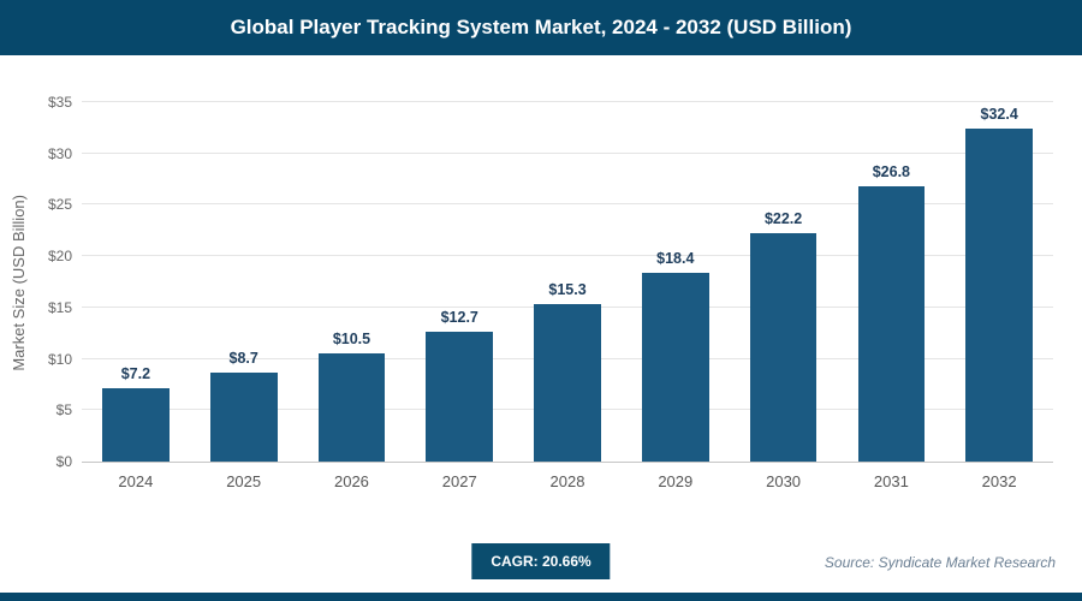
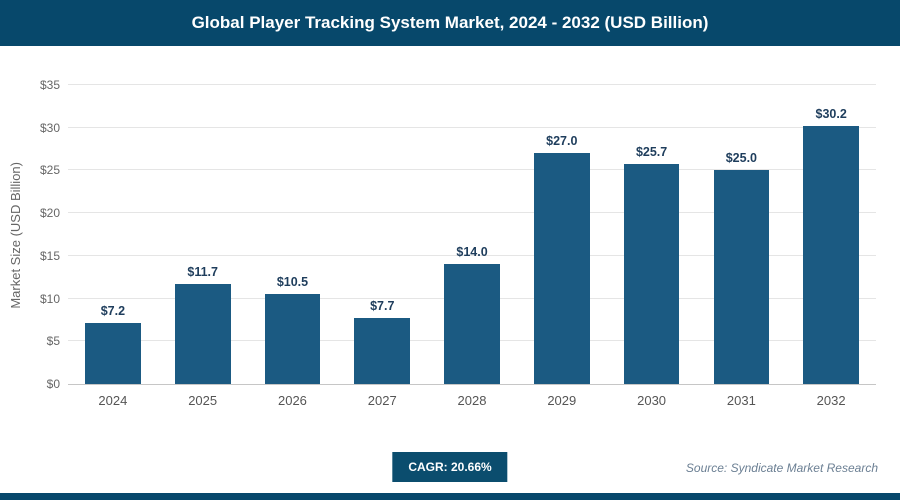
2025: $8.7 -> $11.7
2027: $12.7 -> $7.7
2028: $15.3 -> $14.0
2029: $18.4 -> $27.0
2030: $22.2 -> $25.7
2031: $26.8 -> $25.0
2032: $32.4 -> $30.2
